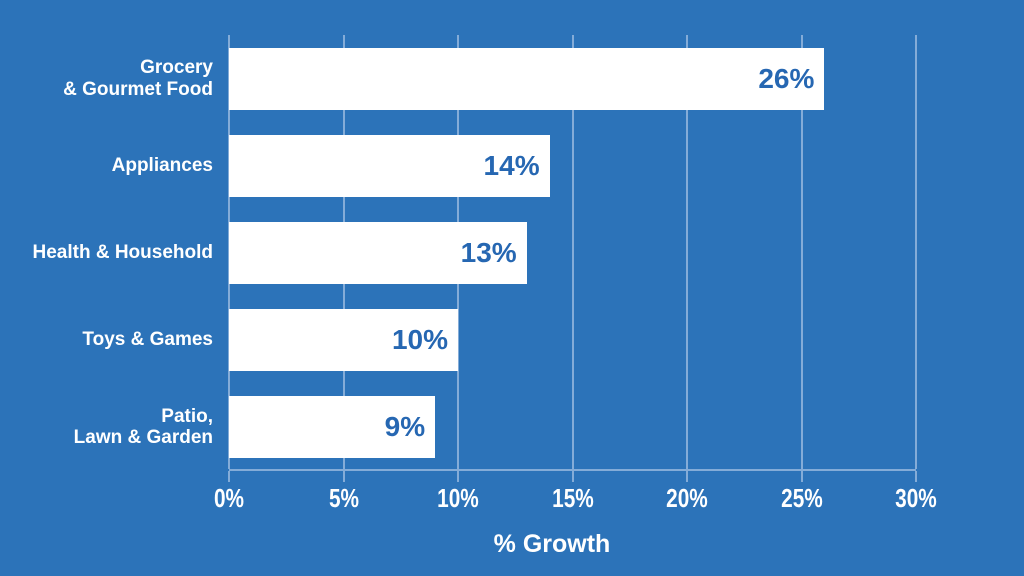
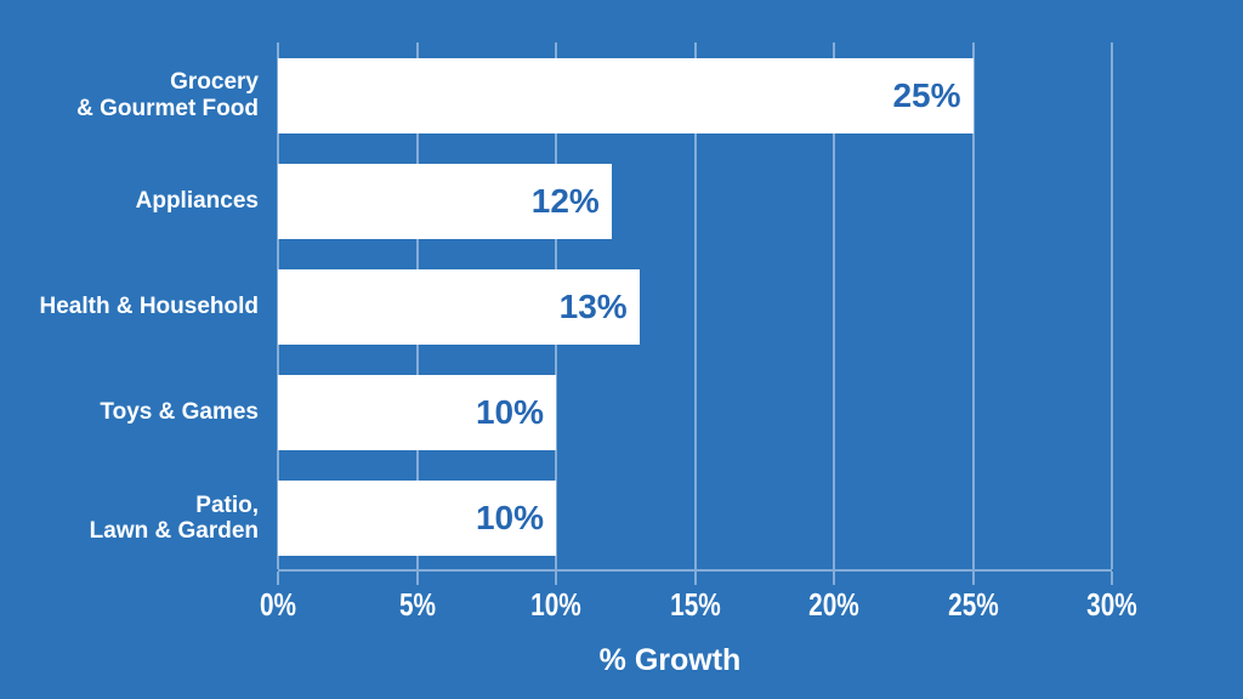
Grocery & Gourmet Food: 26% -> 25%
Appliances: 14% -> 12%
Patio, Lawn & Garden: 9% -> 10%
